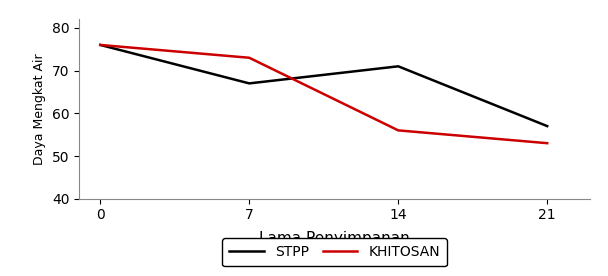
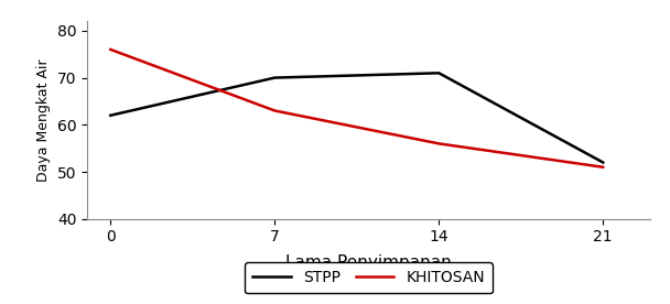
STPP/0: 76 -> 62
STPP/7: 67 -> 70
KHITOSAN/7: 73 -> 63
STPP/21: 57 -> 52
KHITOSAN/21: 53 -> 51
